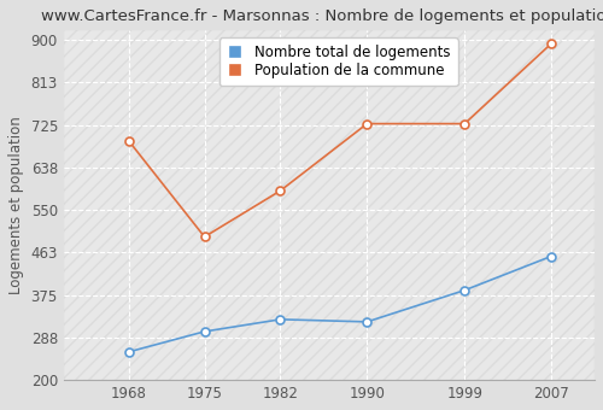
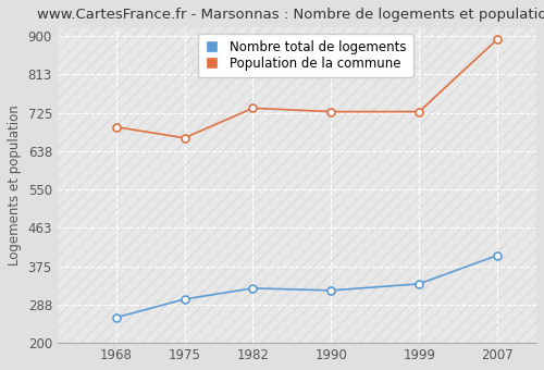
Population de la commune/1975: 495 -> 668
Population de la commune/1982: 590 -> 736
Nombre total de logements/1999: 385 -> 335
Nombre total de logements/2007: 455 -> 400
